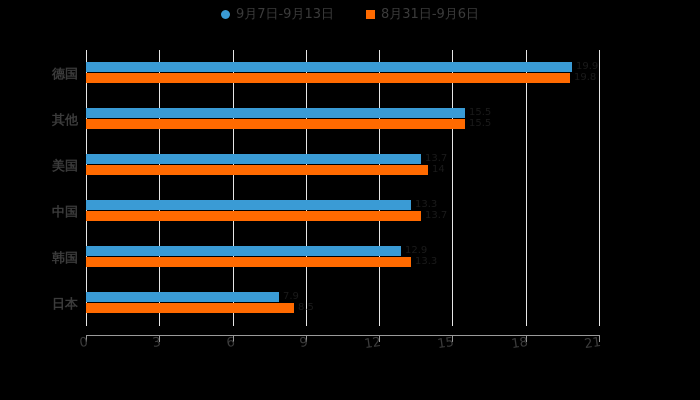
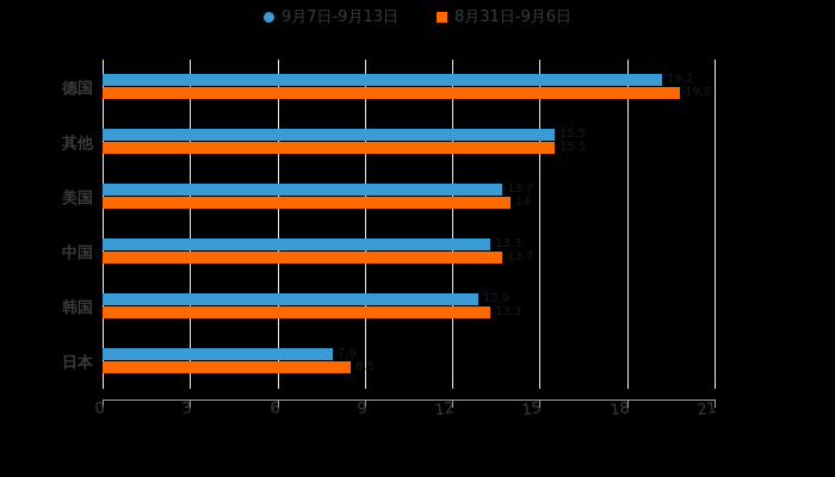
9月7日-9月13日/德国: 19.9 -> 19.2
